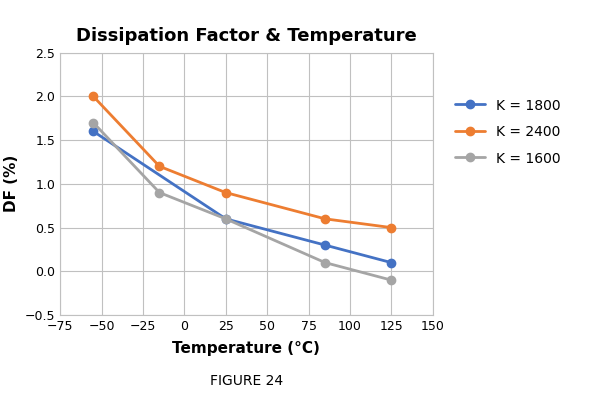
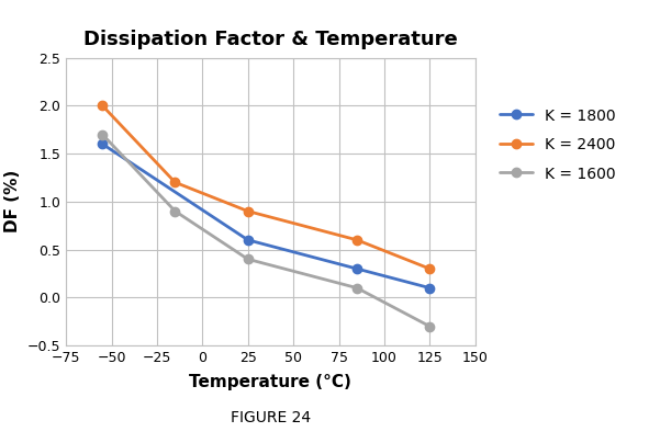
K = 1600/25: 0.6 -> 0.4
K = 2400/125: 0.5 -> 0.3
K = 1600/125: -0.1 -> -0.3
